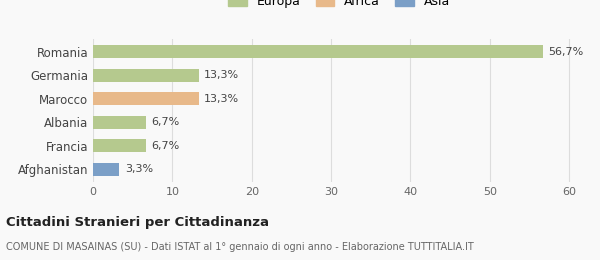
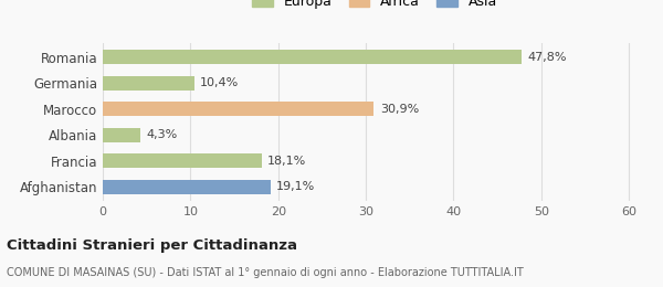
Romania: 56,7% -> 47,8%
Germania: 13,3% -> 10,4%
Marocco: 13,3% -> 30,9%
Albania: 6,7% -> 4,3%
Francia: 6,7% -> 18,1%
Afghanistan: 3,3% -> 19,1%
